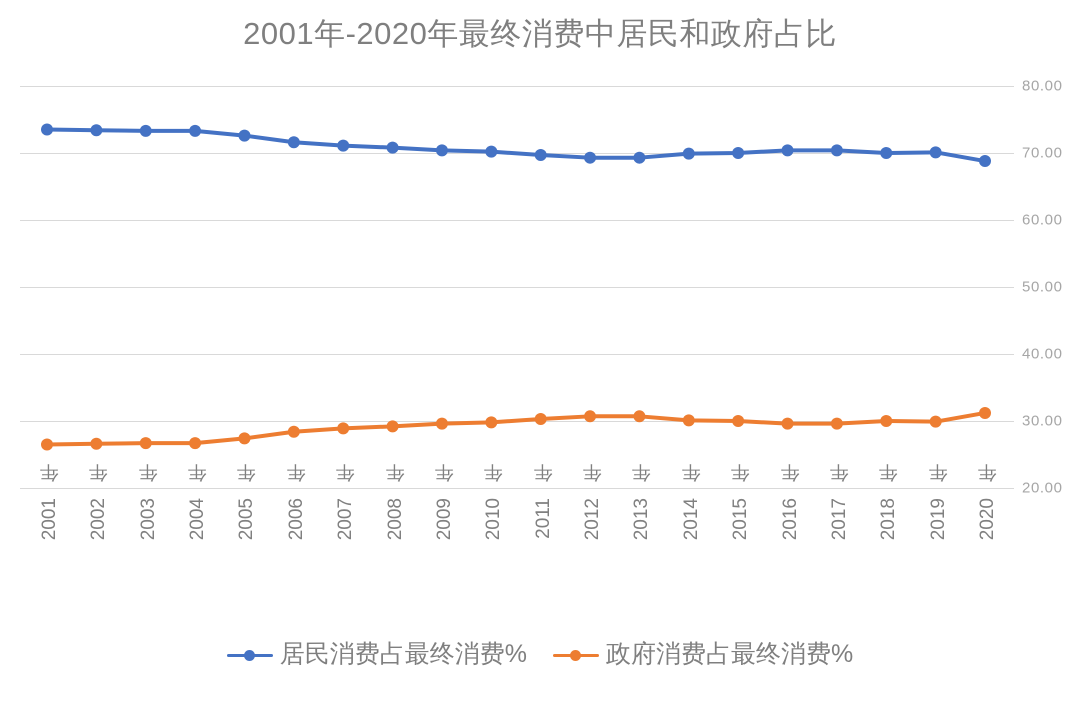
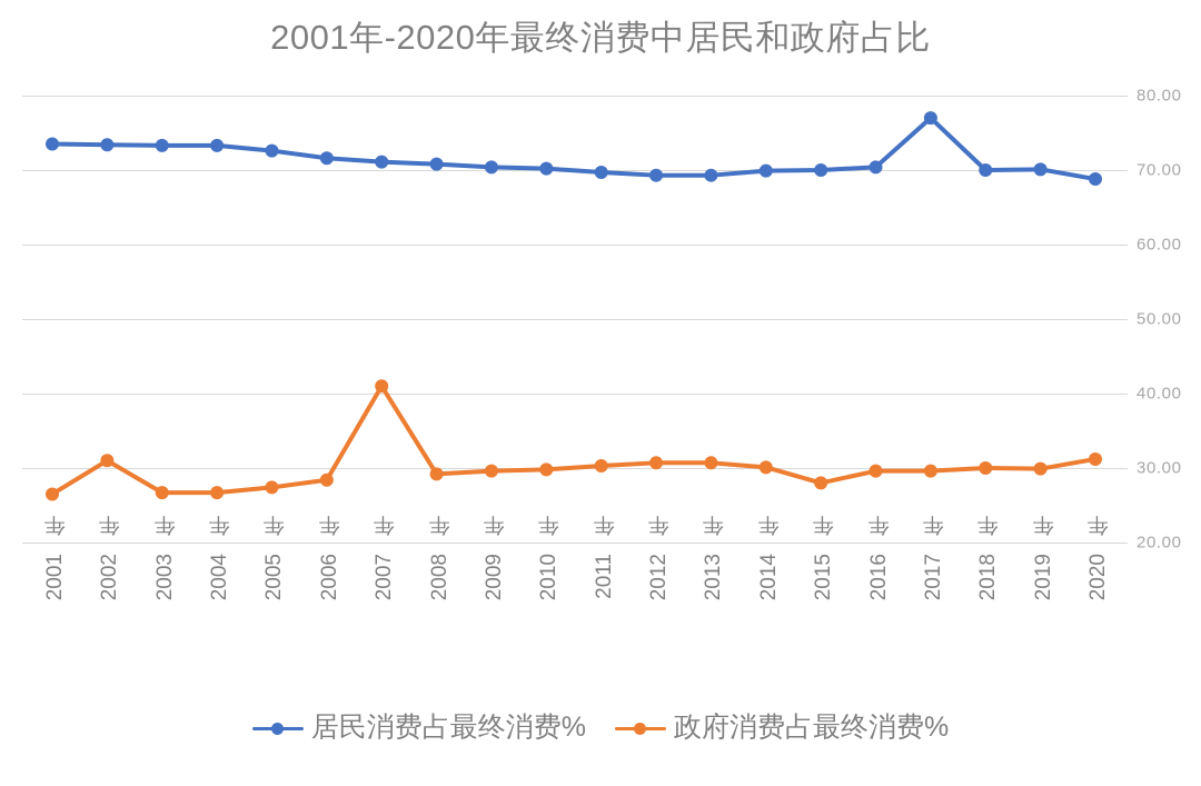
政府消费占最终消费%/2002年: 27 -> 31
政府消费占最终消费%/2007年: 29 -> 41
政府消费占最终消费%/2015年: 30 -> 28
居民消费占最终消费%/2017年: 70 -> 77
